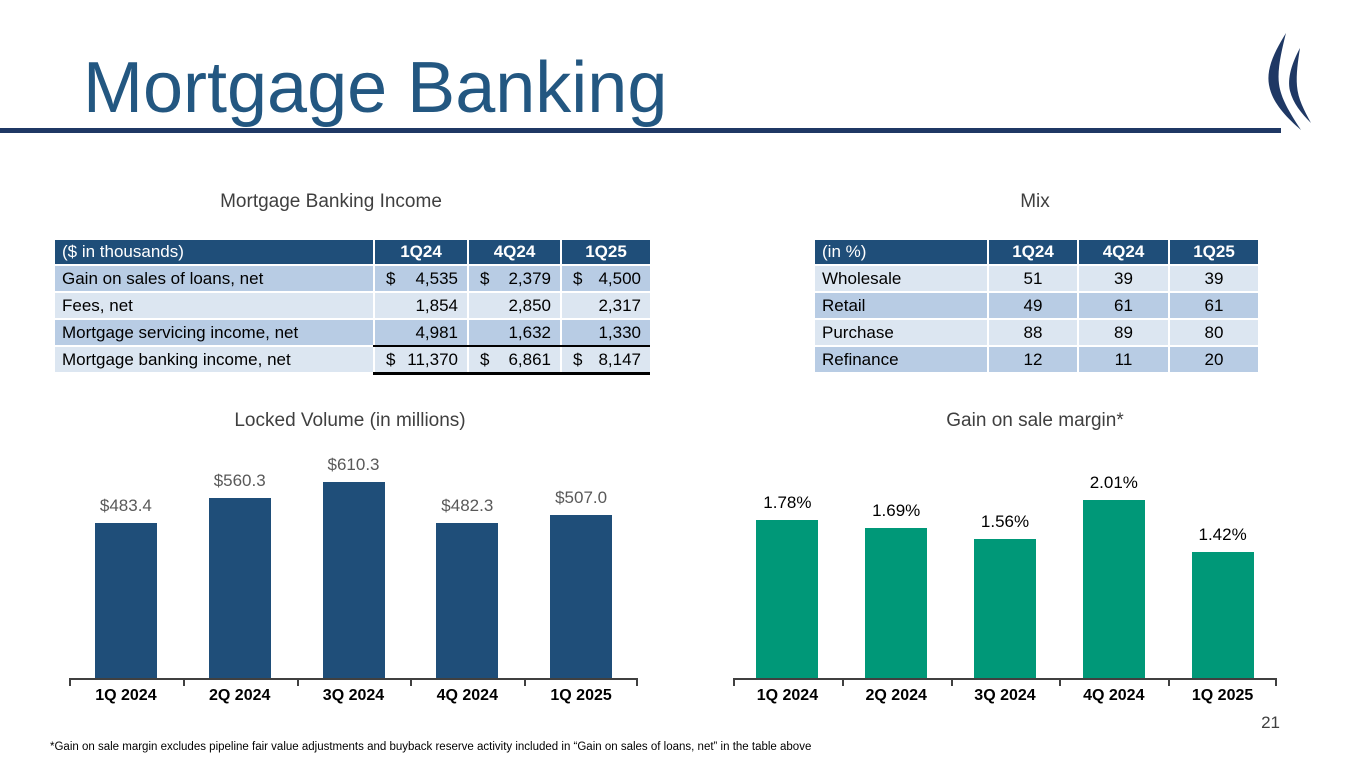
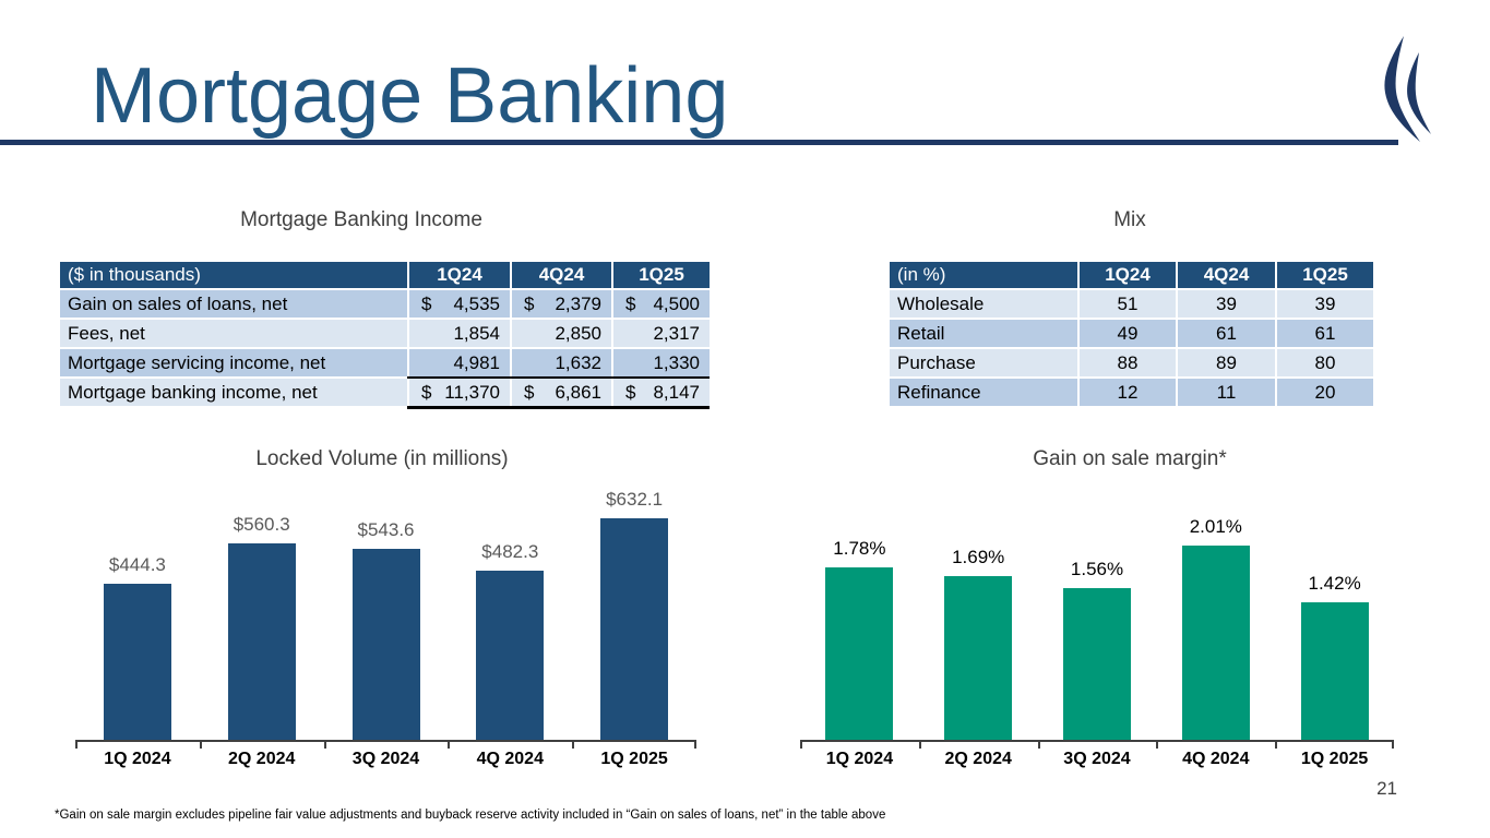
Locked Volume (in millions)/1Q 2024: $483.4 -> $444.3
Locked Volume (in millions)/3Q 2024: $610.3 -> $543.6
Locked Volume (in millions)/1Q 2025: $507.0 -> $632.1
